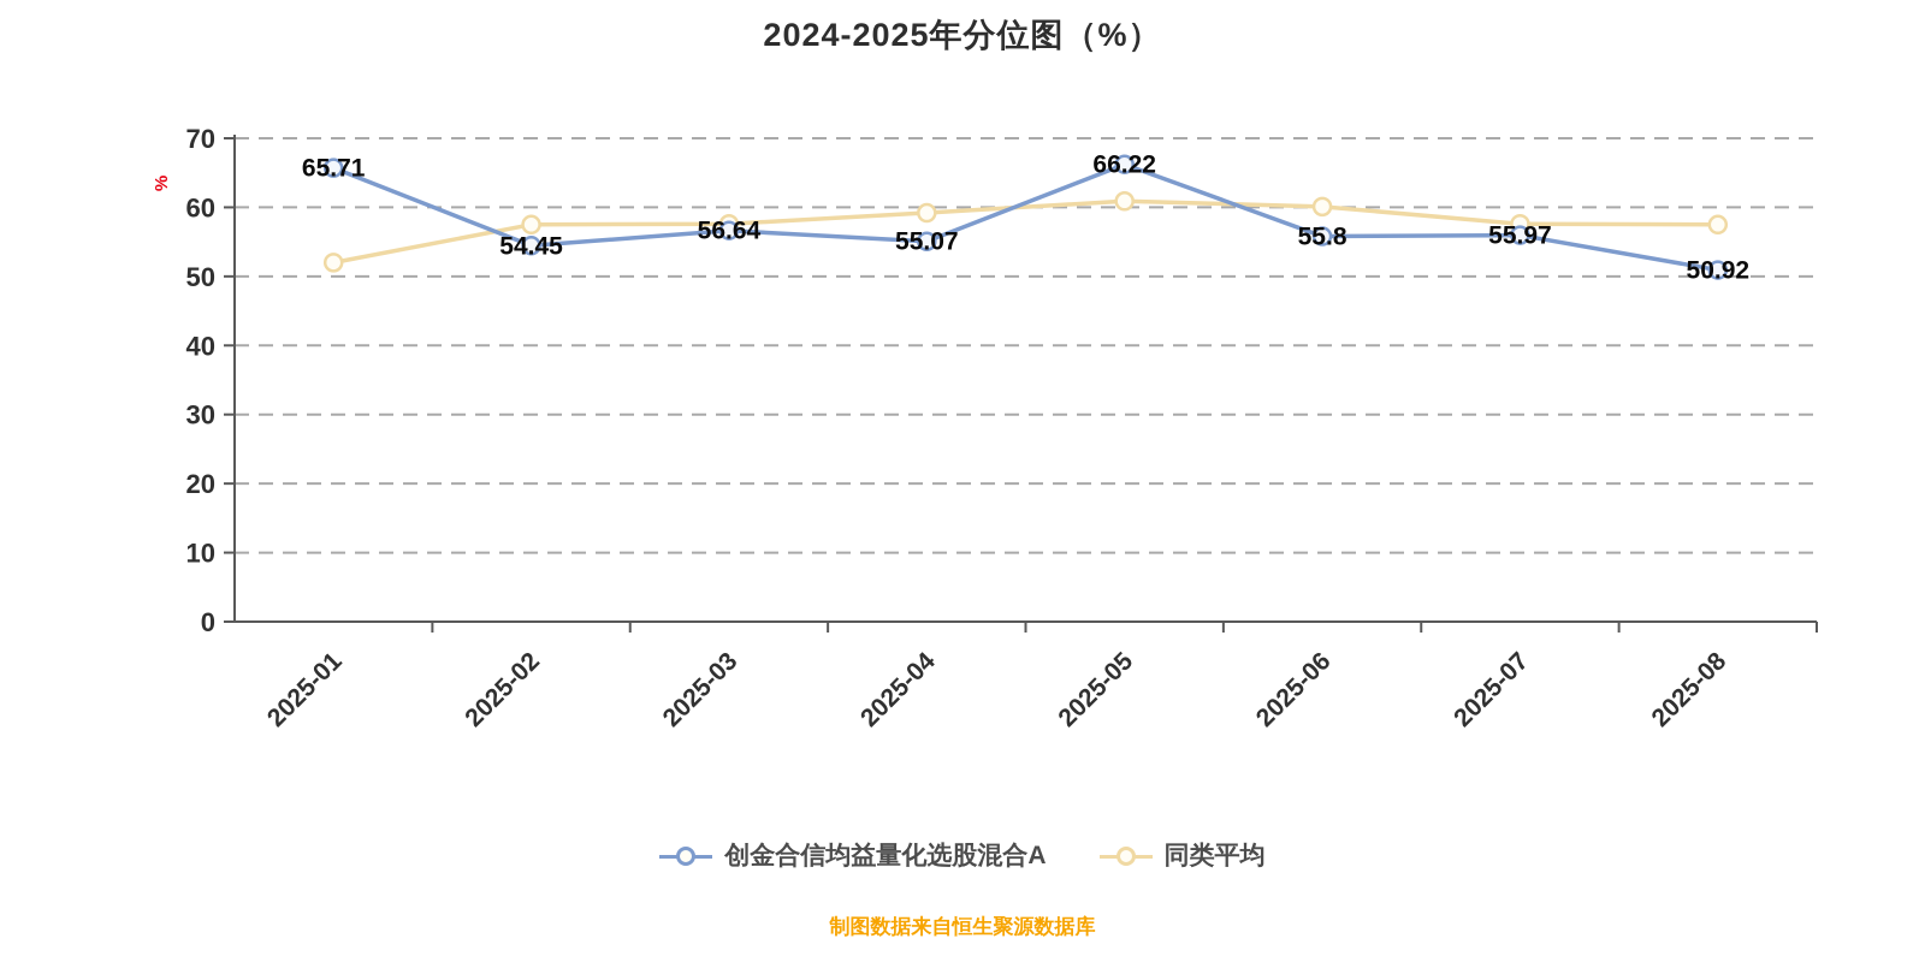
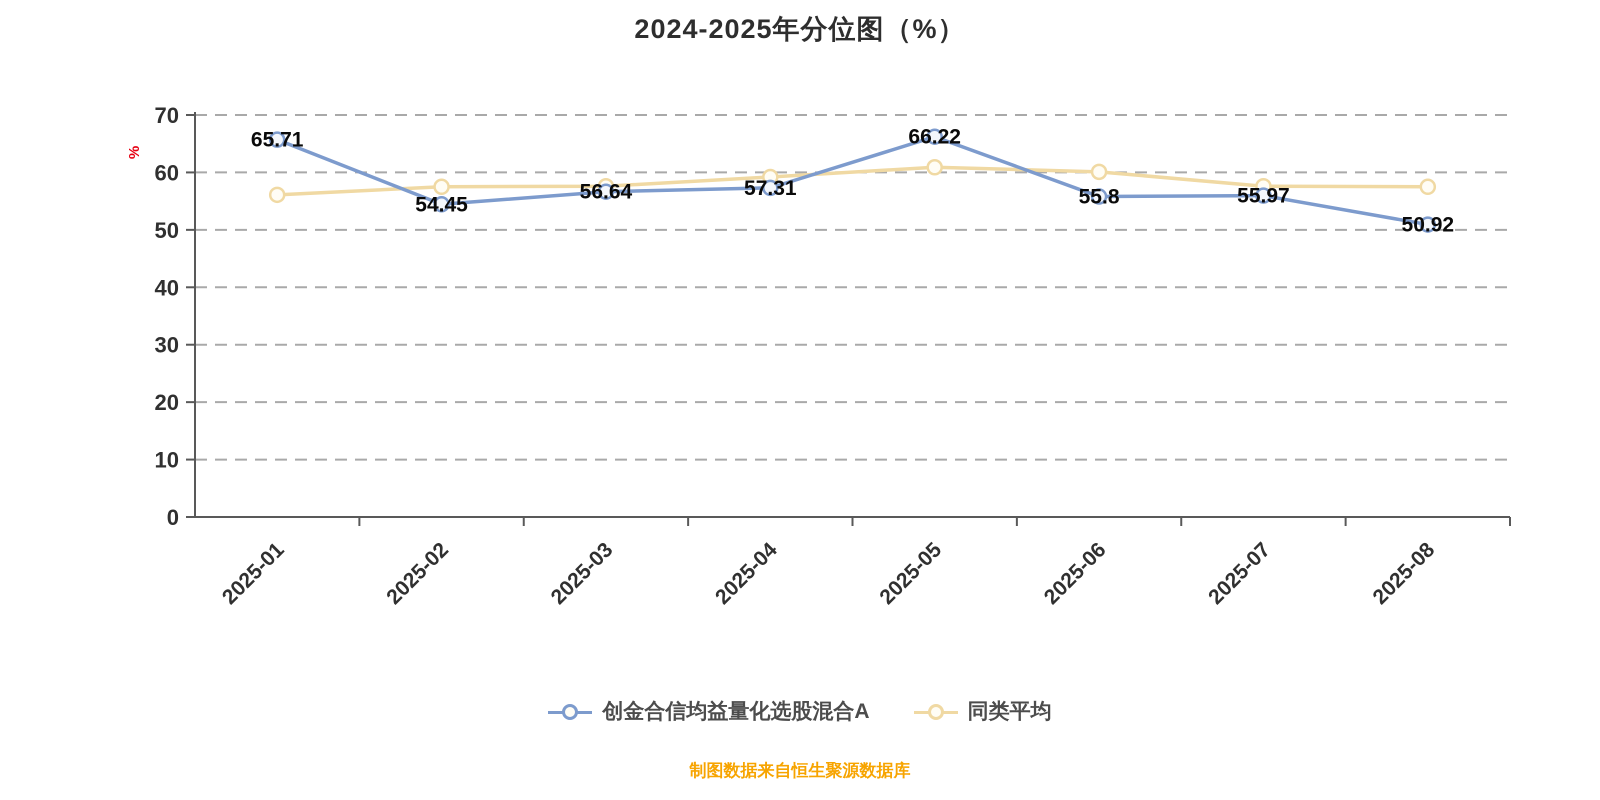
同类平均/2025-01: 52 -> 56
创金合信均益量化选股混合A/2025-04: 55.07 -> 57.31
